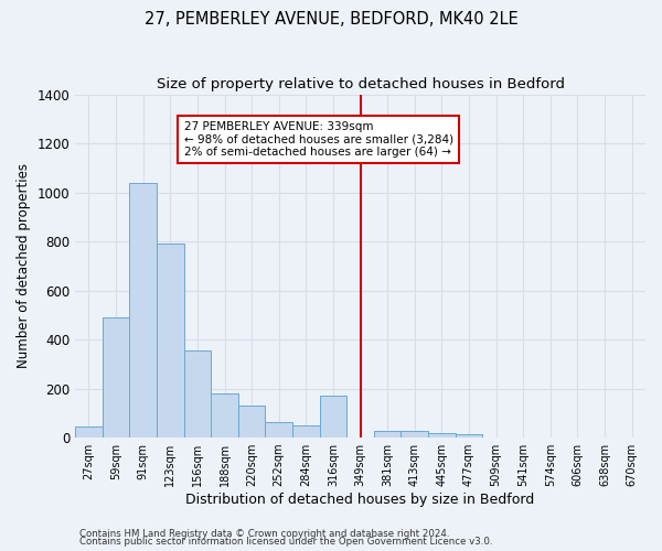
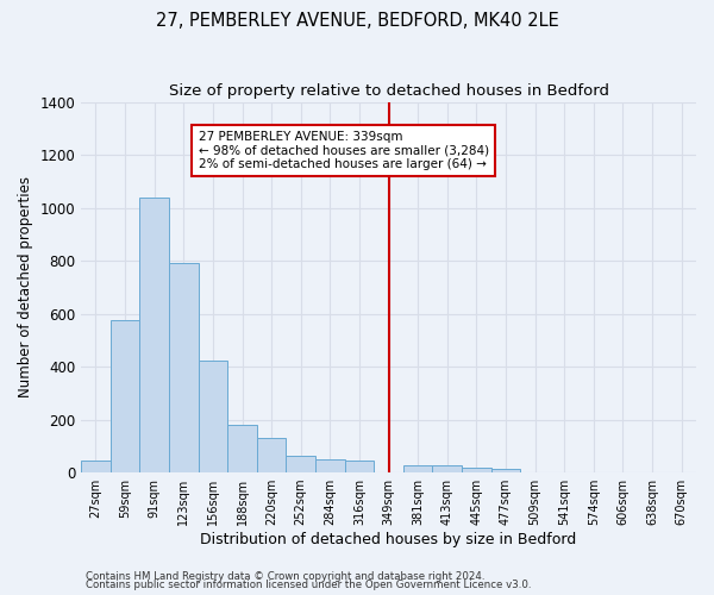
59sqm: 490 -> 575
156sqm: 355 -> 425
316sqm: 170 -> 45
